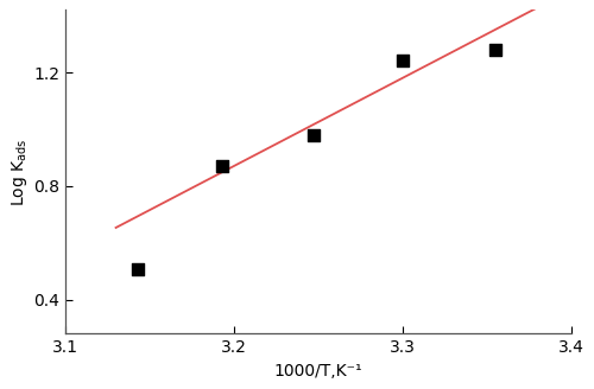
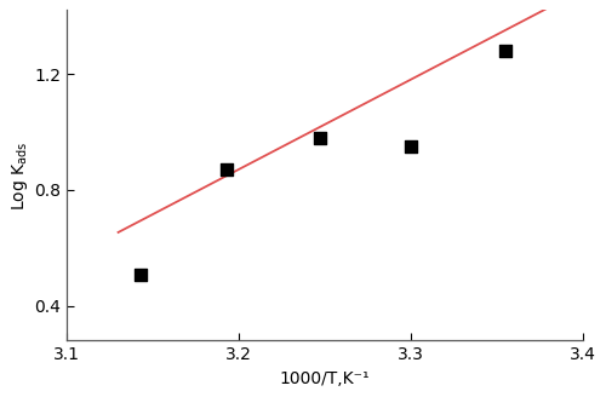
3.3: 1.243 -> 0.950
